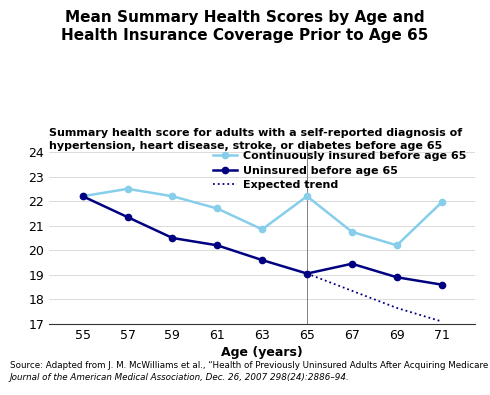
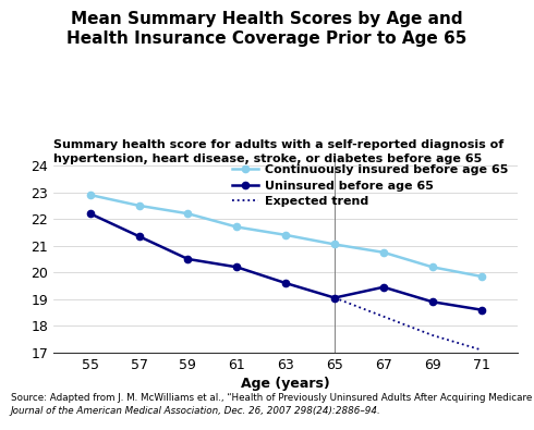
Continuously insured before age 65/55: 22.20 -> 22.90
Continuously insured before age 65/63: 20.85 -> 21.40
Continuously insured before age 65/65: 22.20 -> 21.05
Continuously insured before age 65/71: 21.95 -> 19.85
